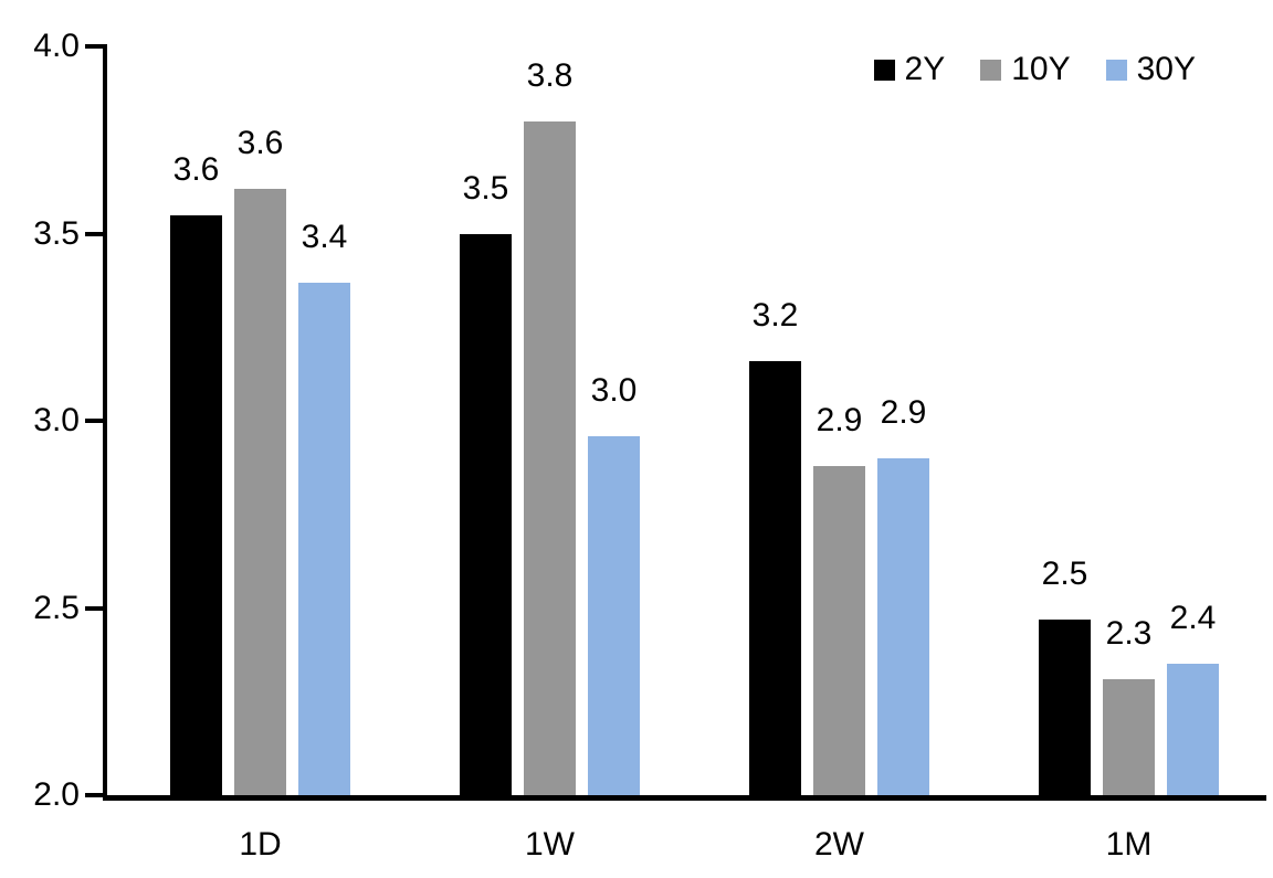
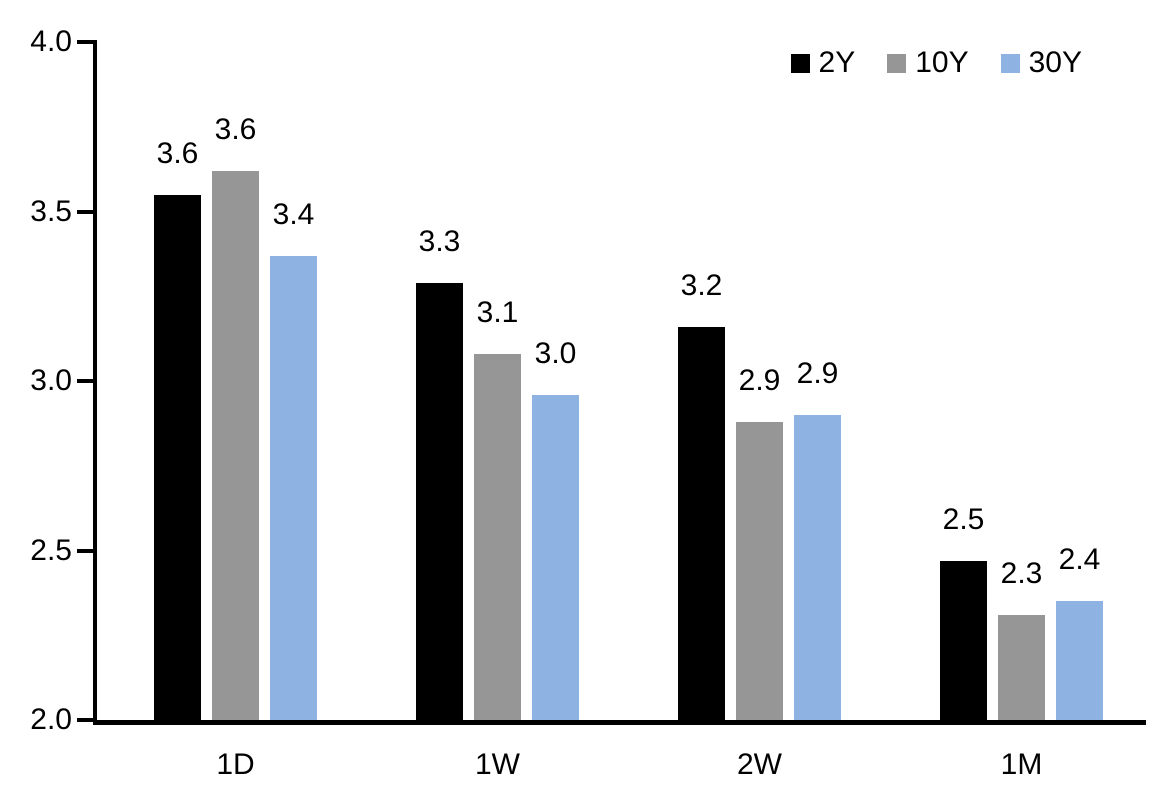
2Y/1W: 3.5 -> 3.3
10Y/1W: 3.8 -> 3.1
